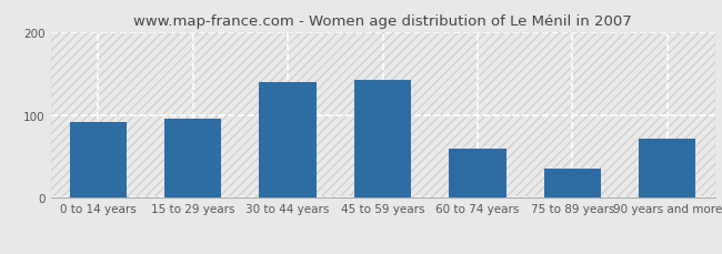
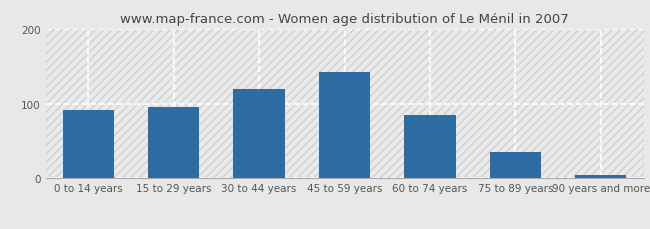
30 to 44 years: 140 -> 120
60 to 74 years: 60 -> 85
90 years and more: 72 -> 5
